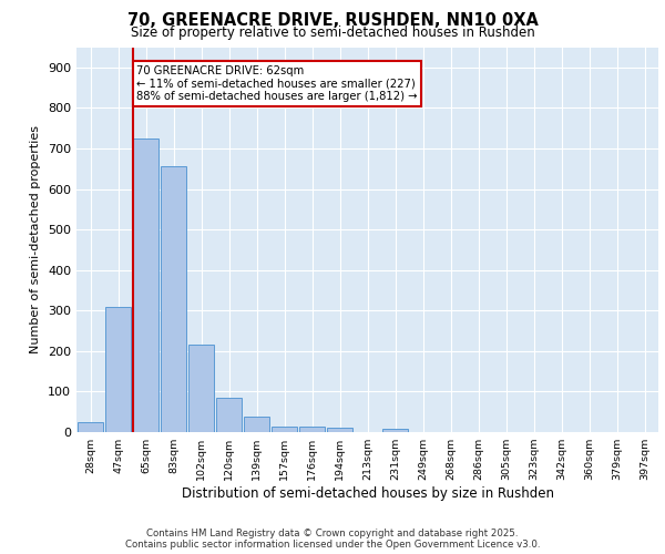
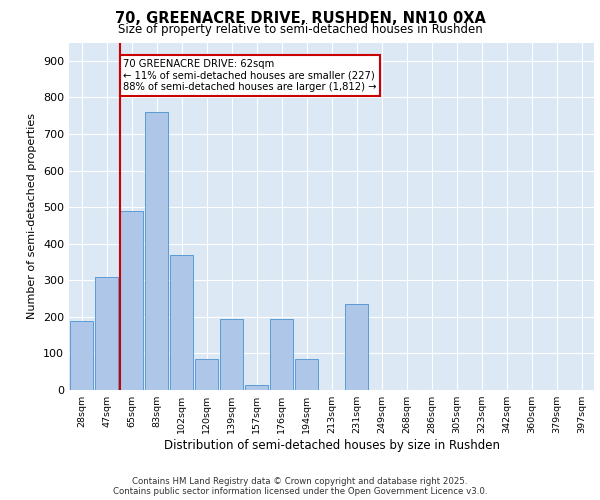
28sqm: 25 -> 190
65sqm: 725 -> 490
83sqm: 655 -> 760
102sqm: 215 -> 370
139sqm: 37 -> 195
176sqm: 14 -> 195
194sqm: 10 -> 85
231sqm: 9 -> 235
